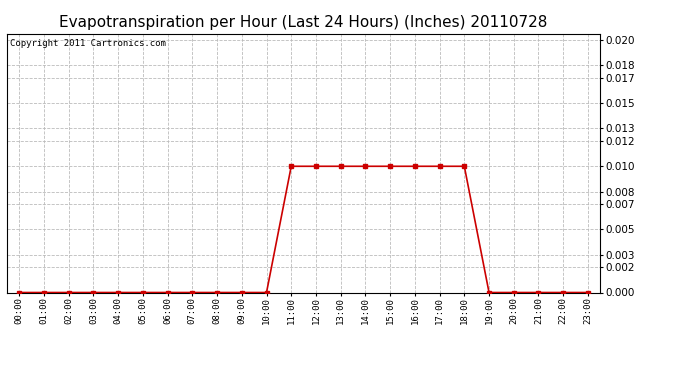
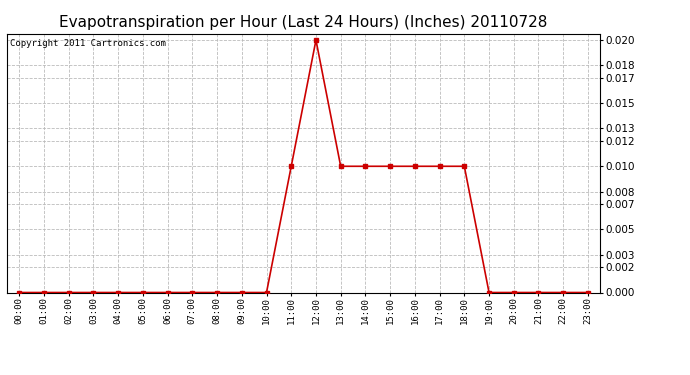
12:00: 0.01 -> 0.02
